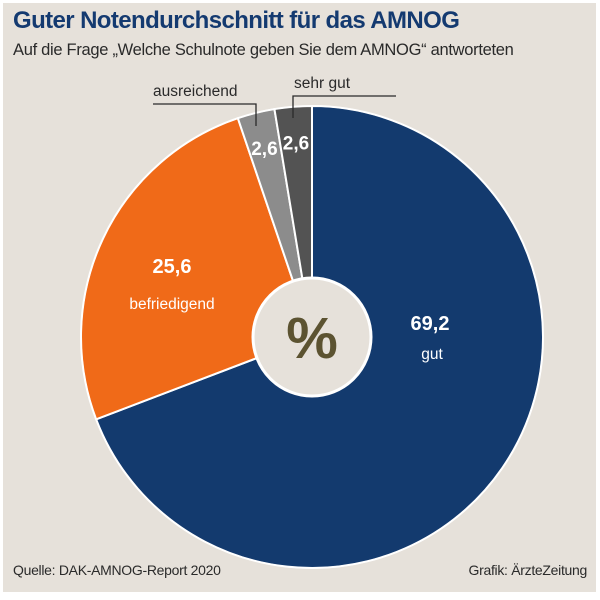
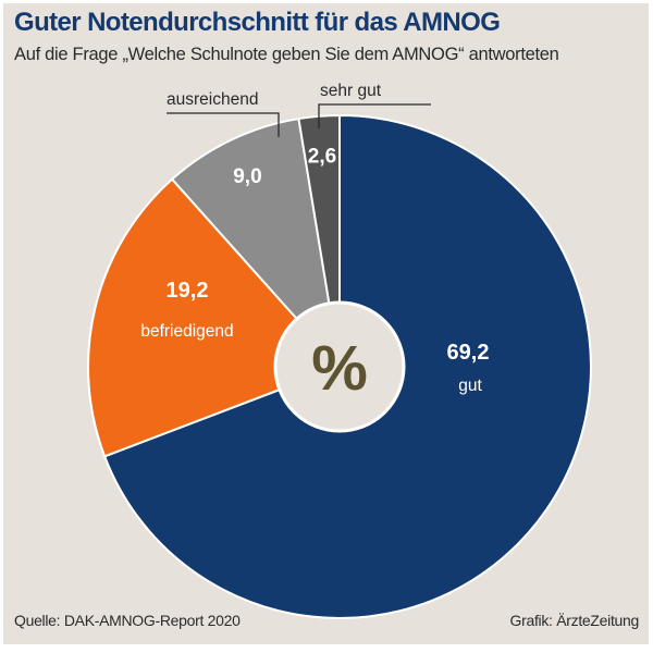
befriedigend: 25,6 -> 19,2
ausreichend: 2,6 -> 9,0
